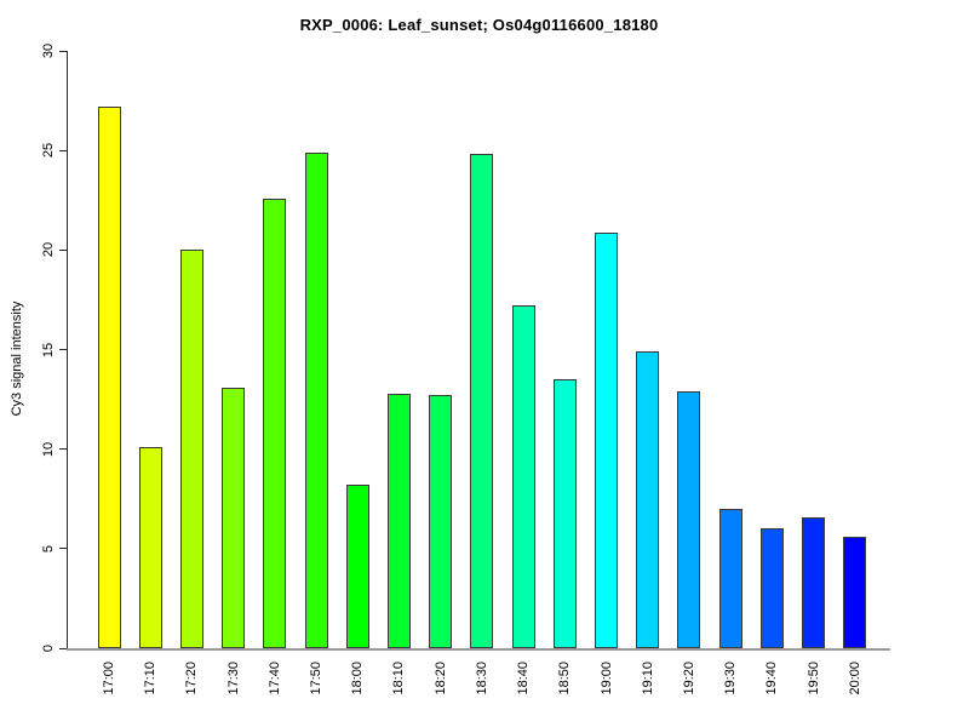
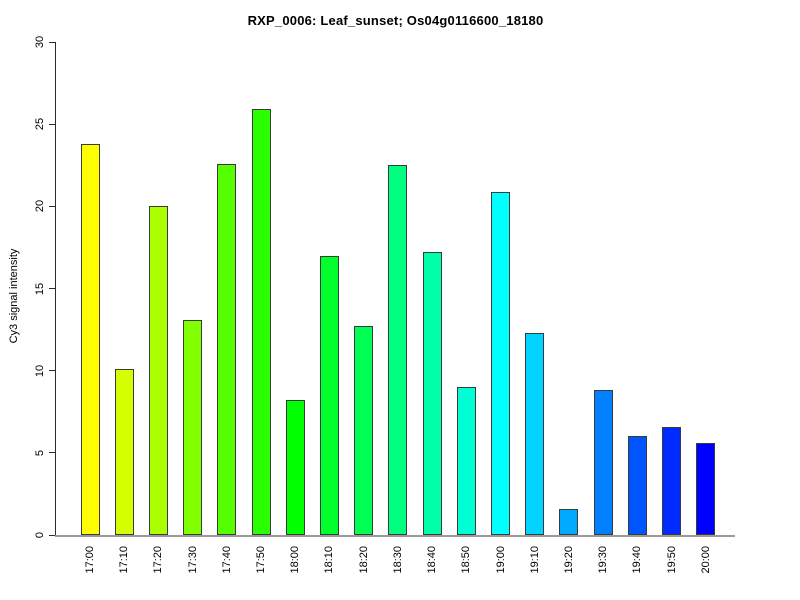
17:00: 27.2 -> 23.8
17:50: 24.9 -> 25.9
18:10: 12.8 -> 17.0
18:30: 24.8 -> 22.5
18:50: 13.5 -> 9.0
19:10: 14.9 -> 12.3
19:20: 12.9 -> 1.6
19:30: 7.0 -> 8.8
